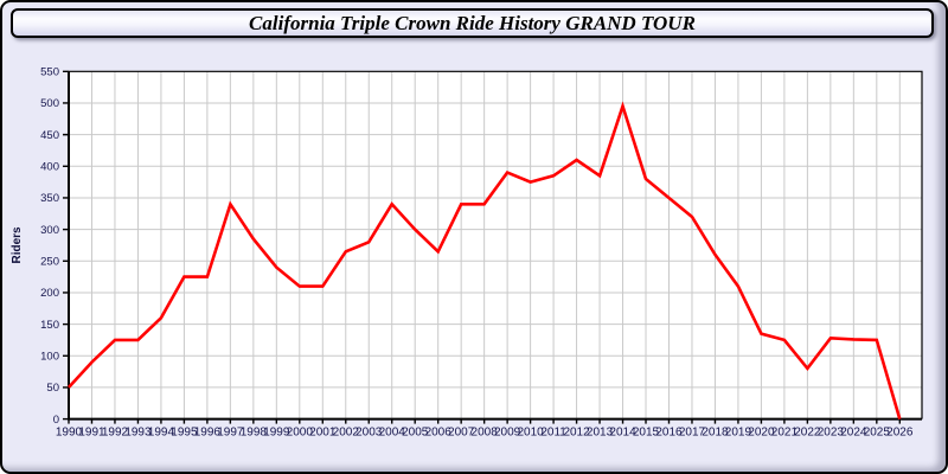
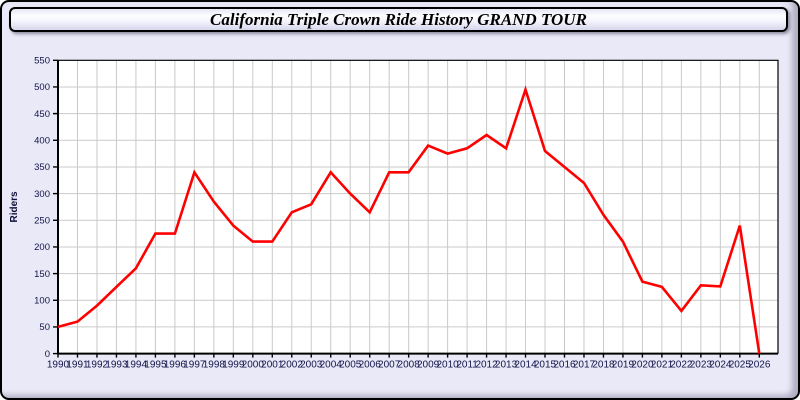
1991: 90 -> 60
1992: 120 -> 90
2025: 120 -> 240
